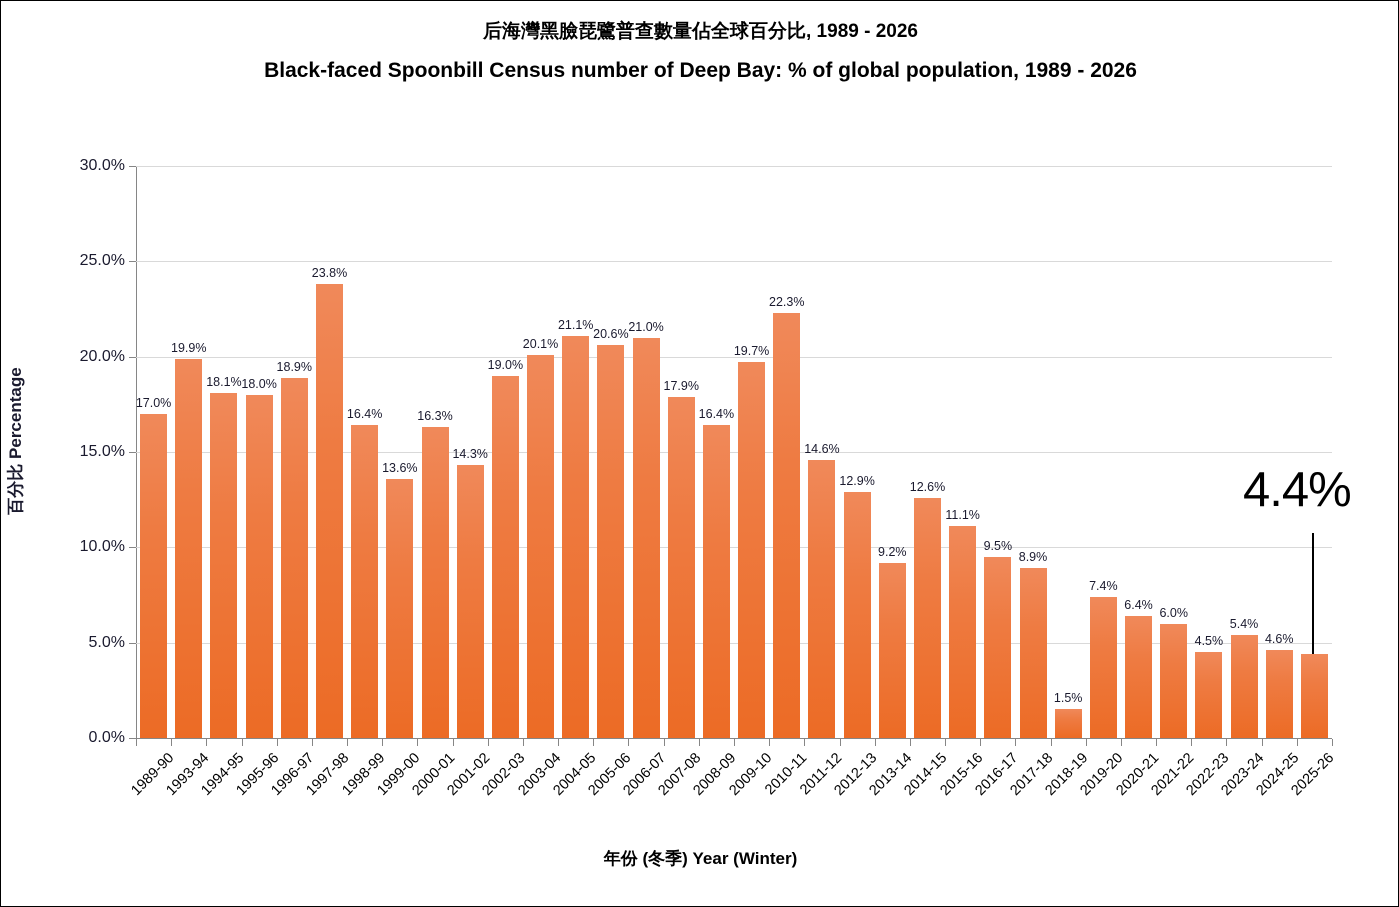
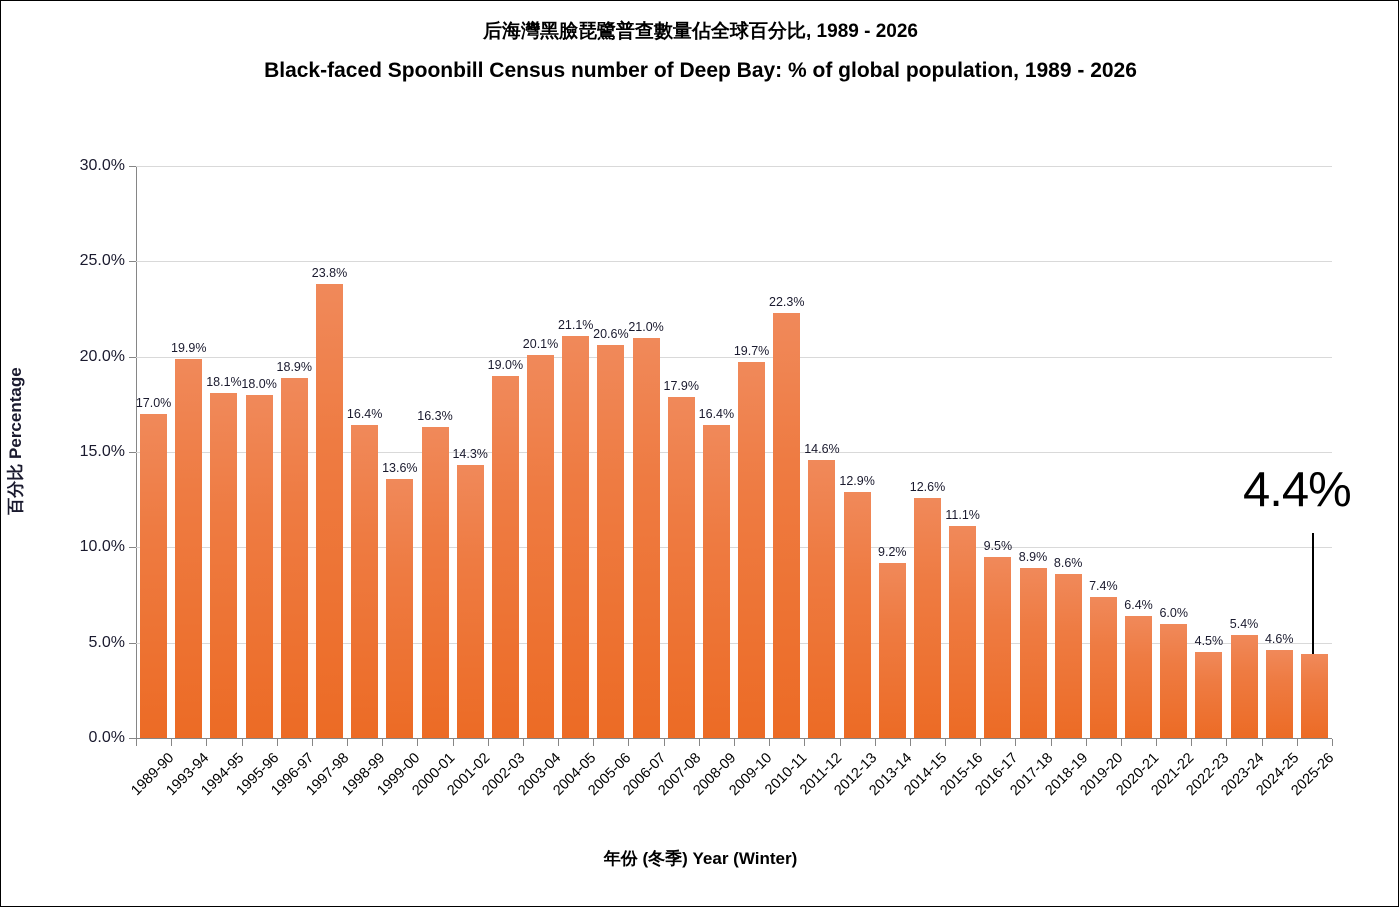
2018-19: 1.5% -> 8.6%
